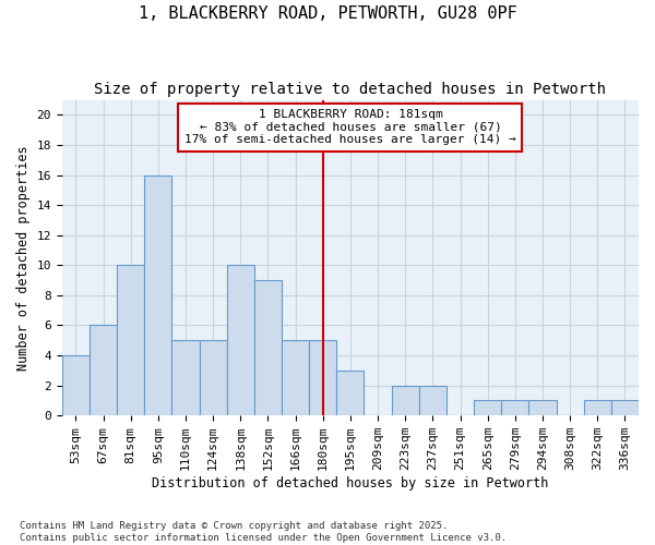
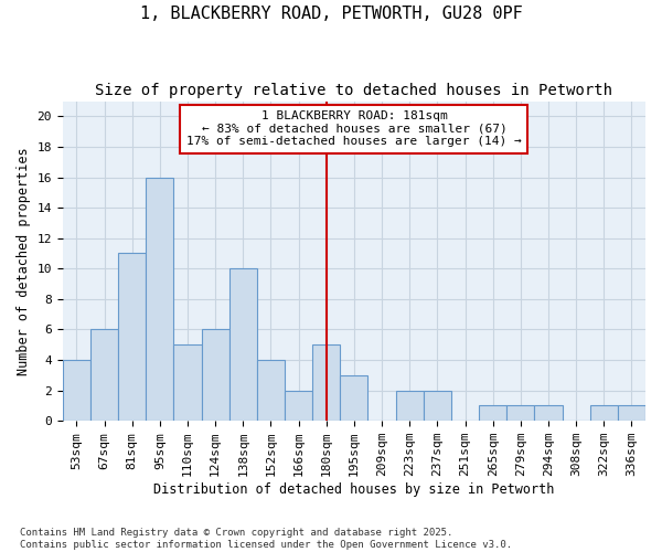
81sqm: 10 -> 11
124sqm: 5 -> 6
152sqm: 9 -> 4
166sqm: 5 -> 2
